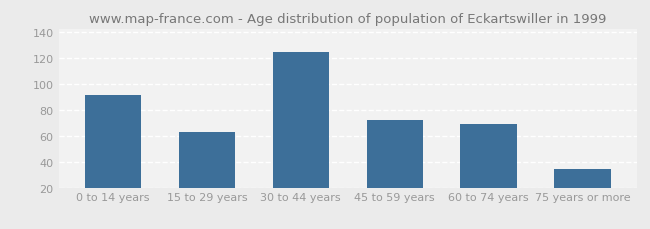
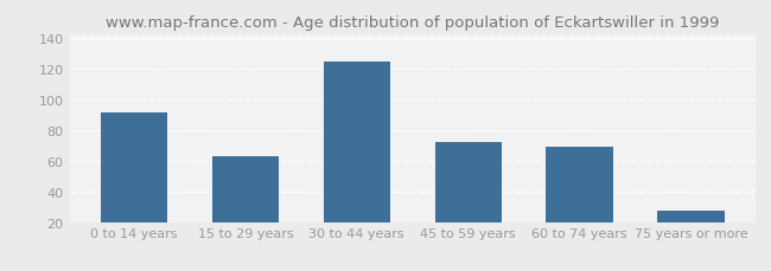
75 years or more: 34 -> 27
